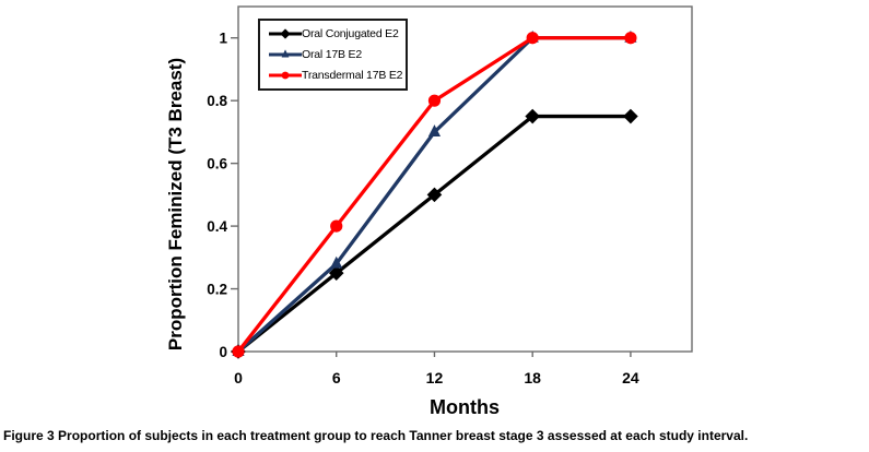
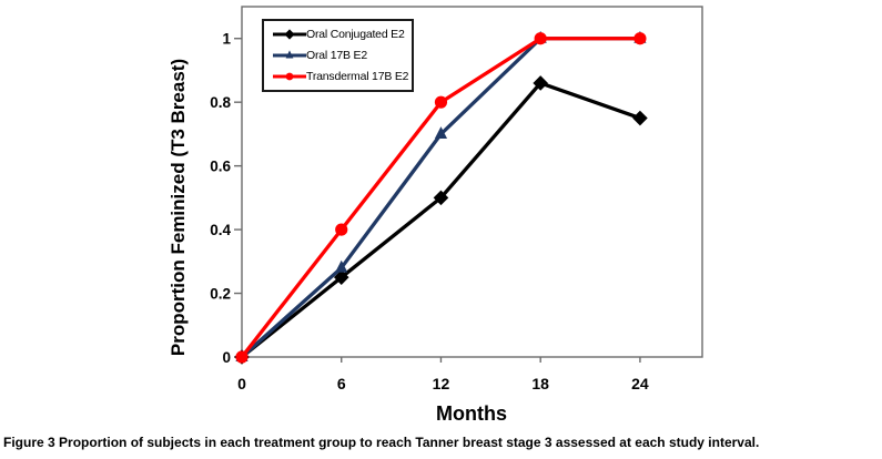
Oral Conjugated E2/18: 0.75 -> 0.86
